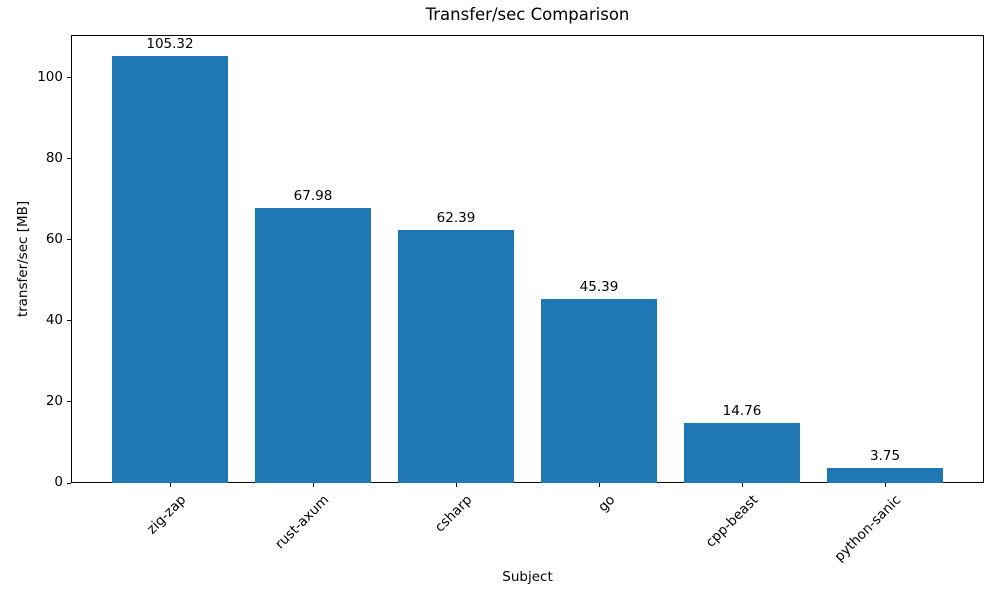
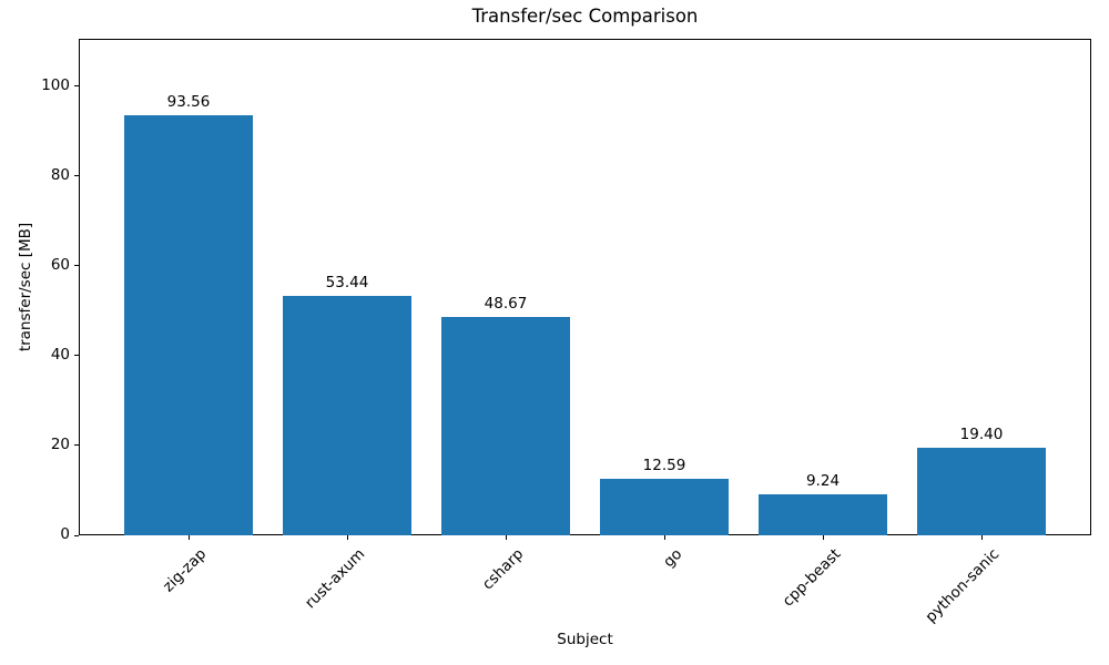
zig-zap: 105.32 -> 93.56
rust-axum: 67.98 -> 53.44
csharp: 62.39 -> 48.67
go: 45.39 -> 12.59
cpp-beast: 14.76 -> 9.24
python-sanic: 3.75 -> 19.40
